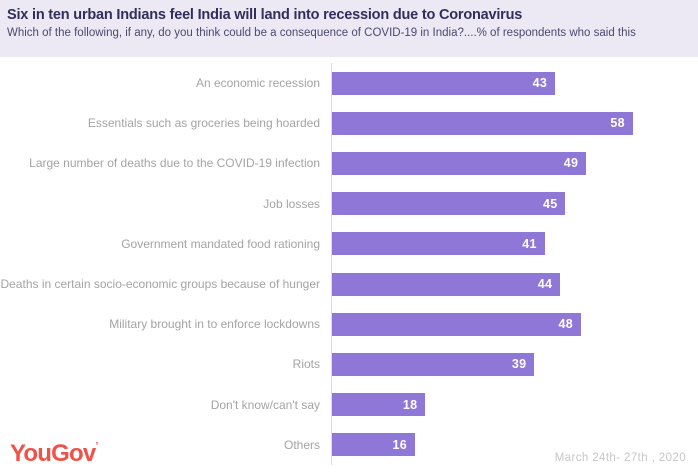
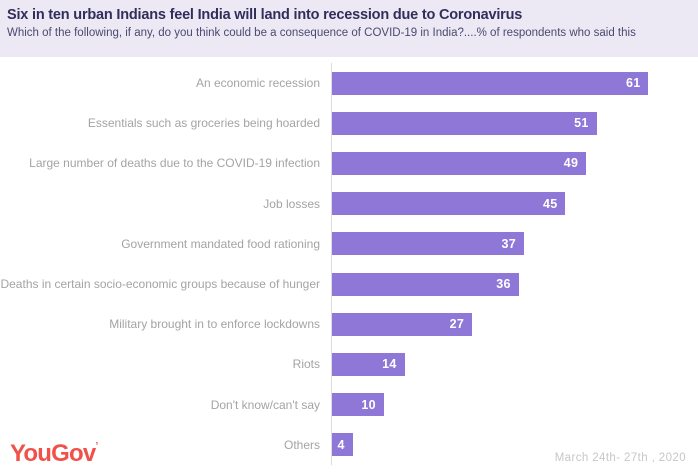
An economic recession: 43 -> 61
Essentials such as groceries being hoarded: 58 -> 51
Government mandated food rationing: 41 -> 37
Deaths in certain socio-economic groups because of hunger: 44 -> 36
Military brought in to enforce lockdowns: 48 -> 27
Riots: 39 -> 14
Don't know/can't say: 18 -> 10
Others: 16 -> 4
